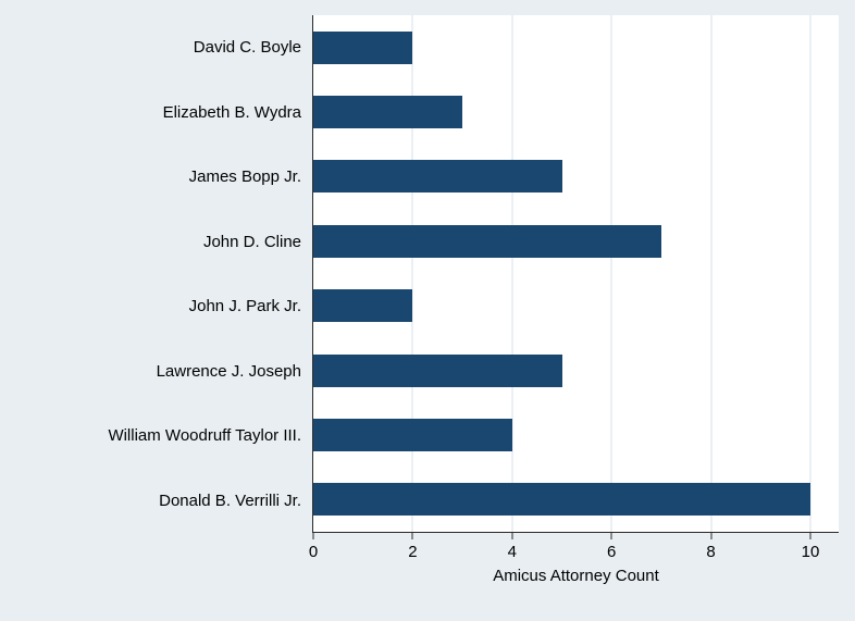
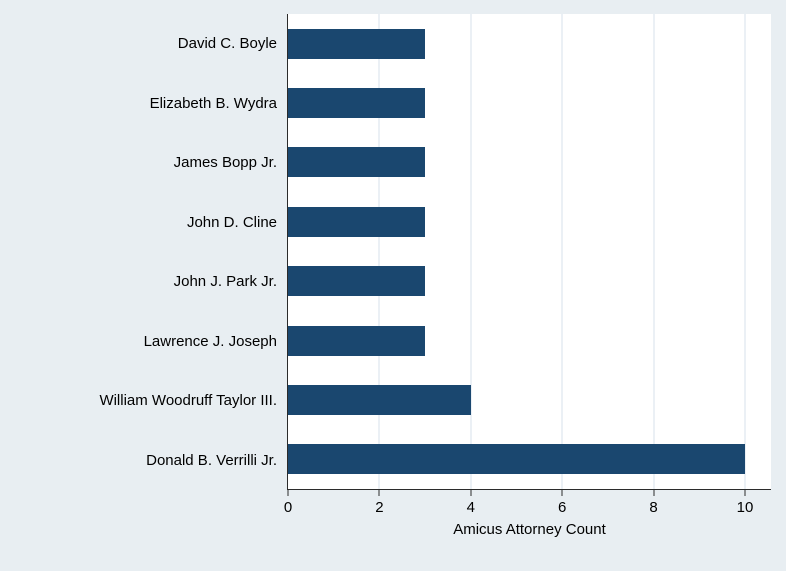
David C. Boyle: 2 -> 3
James Bopp Jr.: 5 -> 3
John D. Cline: 7 -> 3
John J. Park Jr.: 2 -> 3
Lawrence J. Joseph: 5 -> 3
